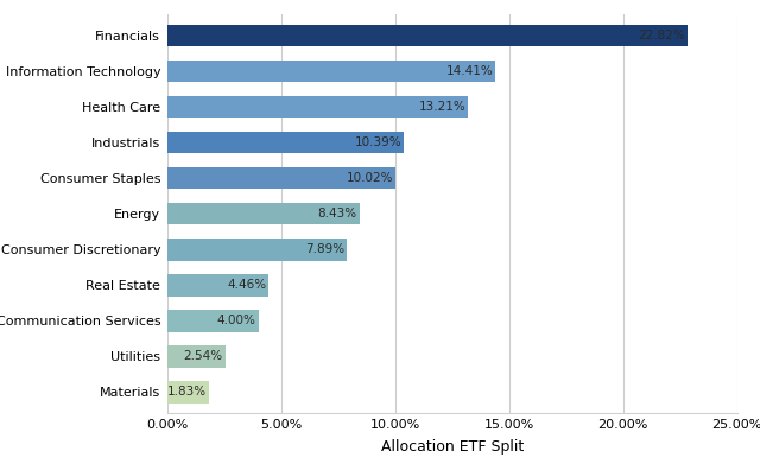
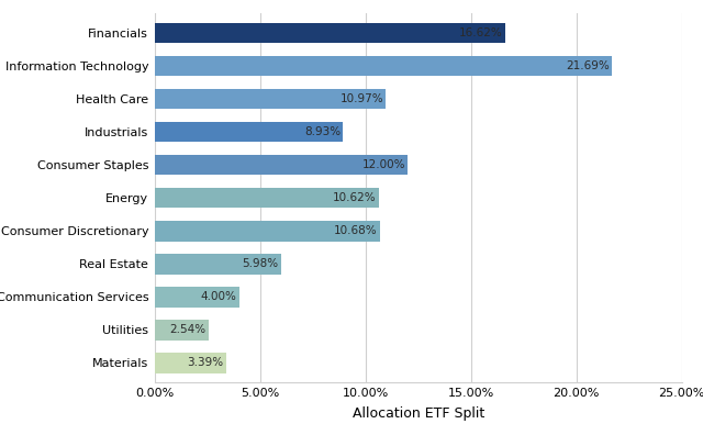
Financials: 22.82% -> 16.62%
Information Technology: 14.41% -> 21.69%
Health Care: 13.21% -> 10.97%
Industrials: 10.39% -> 8.93%
Consumer Staples: 10.02% -> 12.00%
Energy: 8.43% -> 10.62%
Consumer Discretionary: 7.89% -> 10.68%
Real Estate: 4.46% -> 5.98%
Materials: 1.83% -> 3.39%
